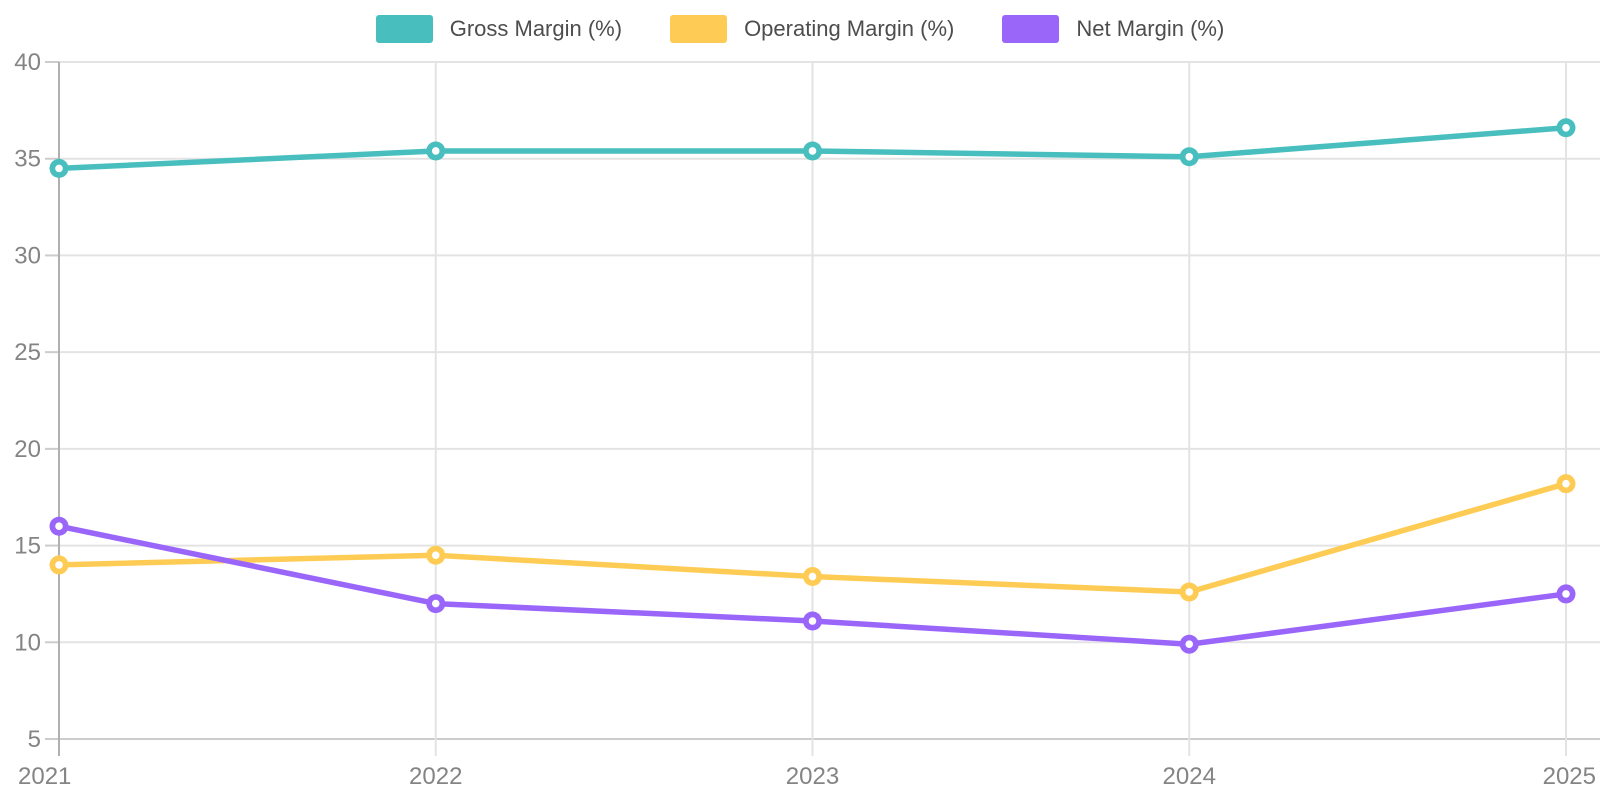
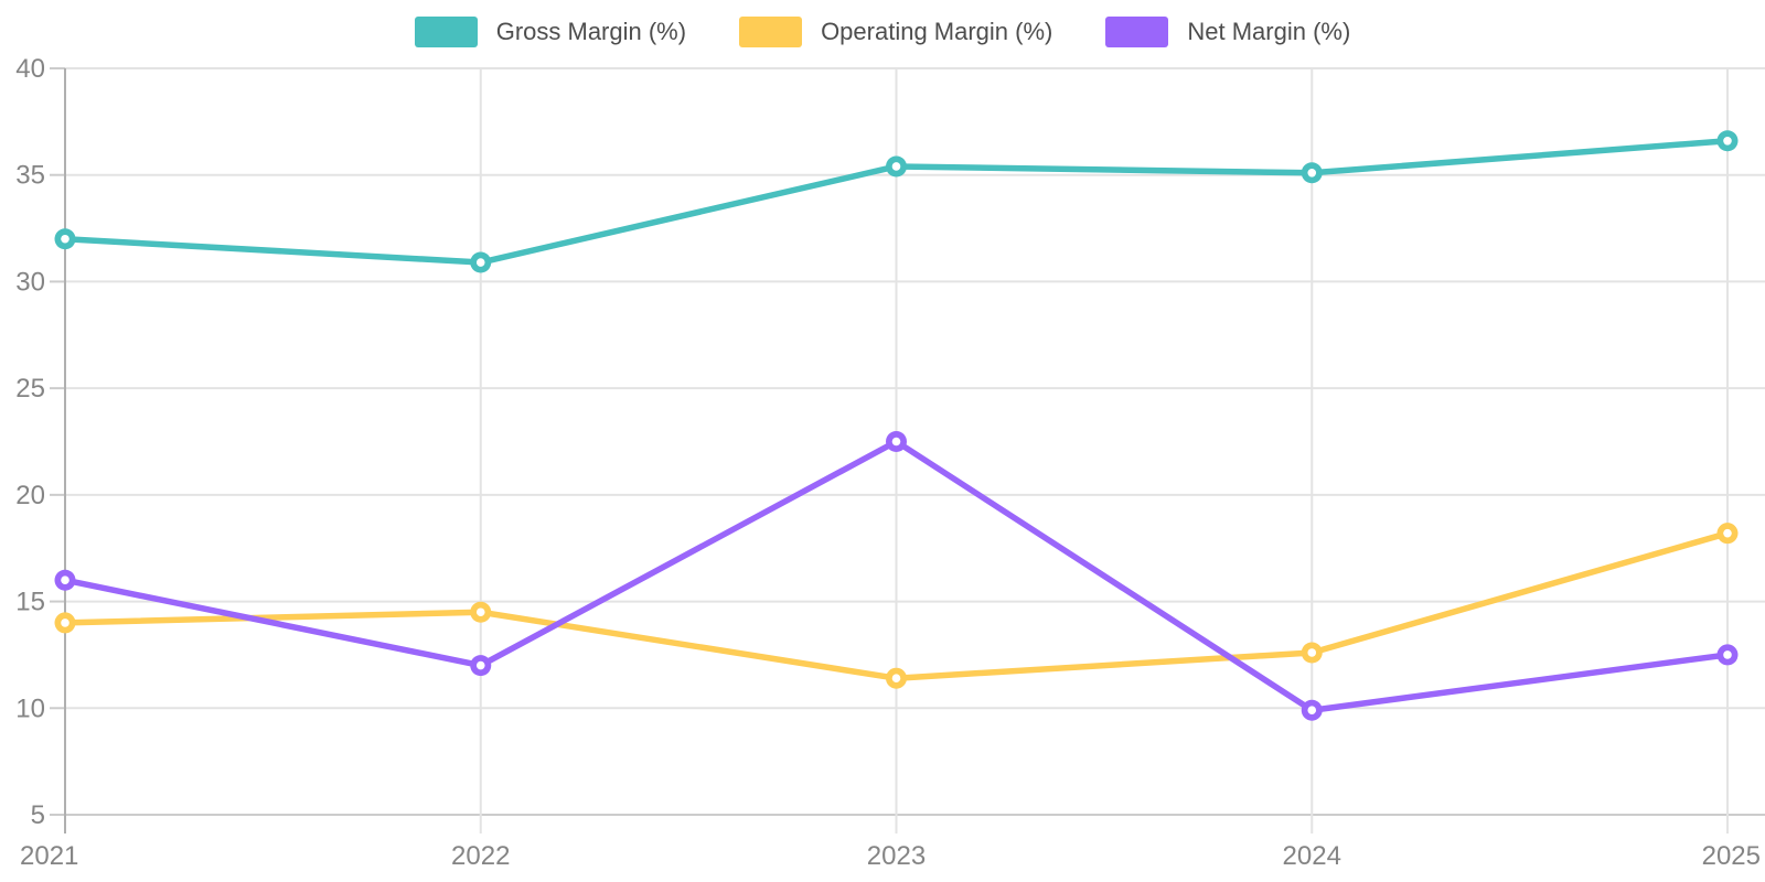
Gross Margin (%)/2021: 34.5 -> 32.0
Gross Margin (%)/2022: 35.4 -> 30.9
Operating Margin (%)/2023: 13.4 -> 11.4
Net Margin (%)/2023: 11.1 -> 22.5
